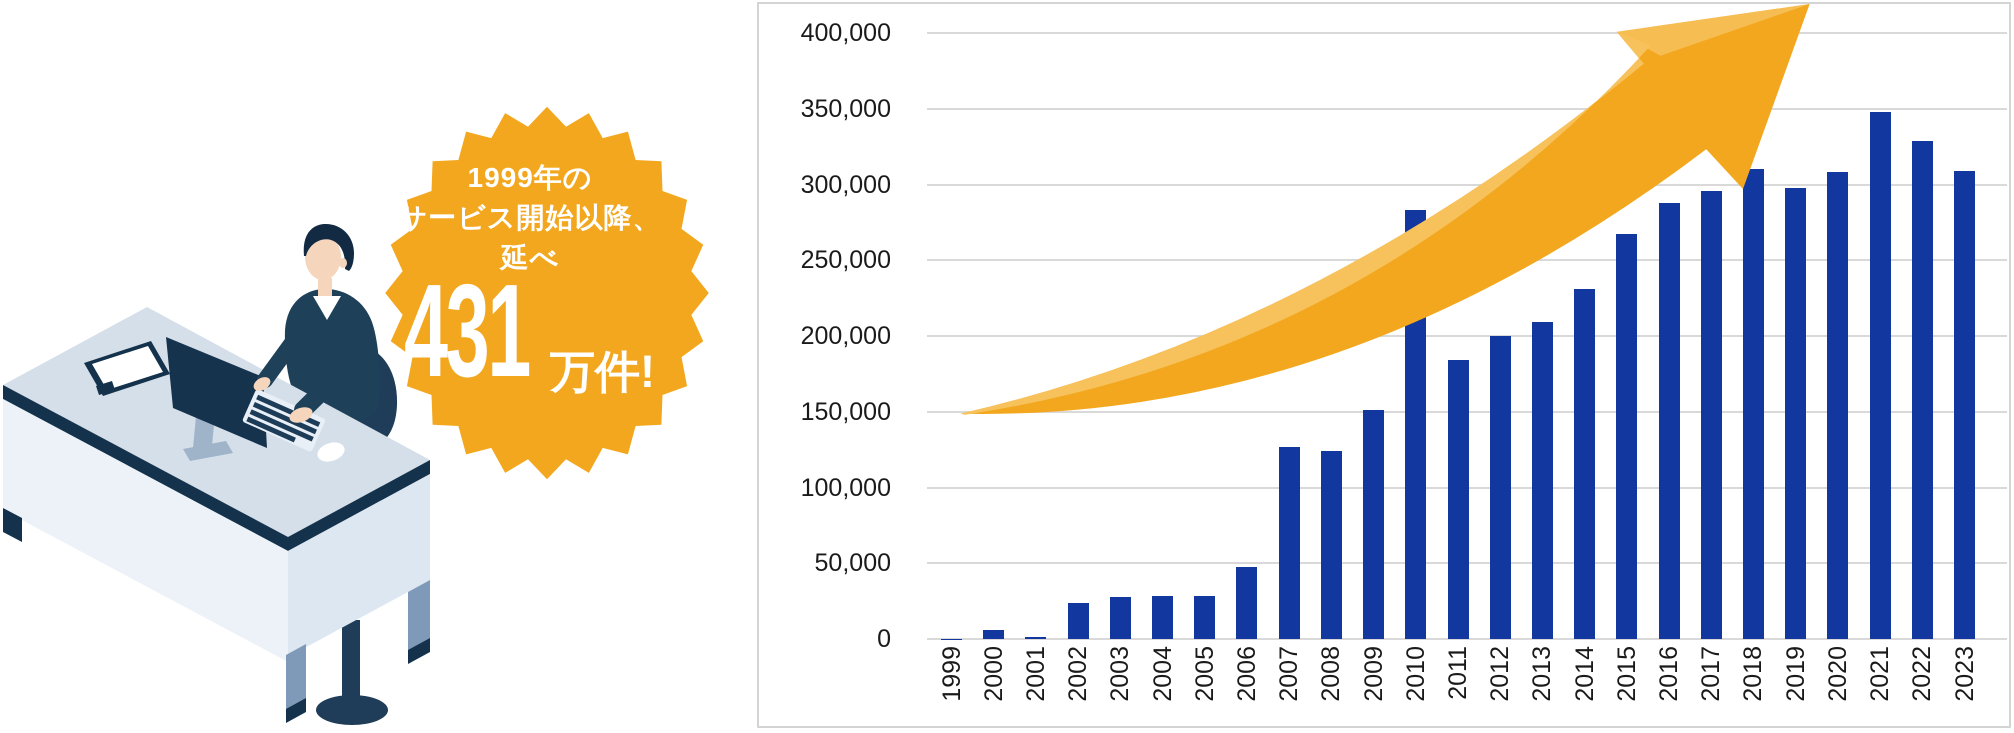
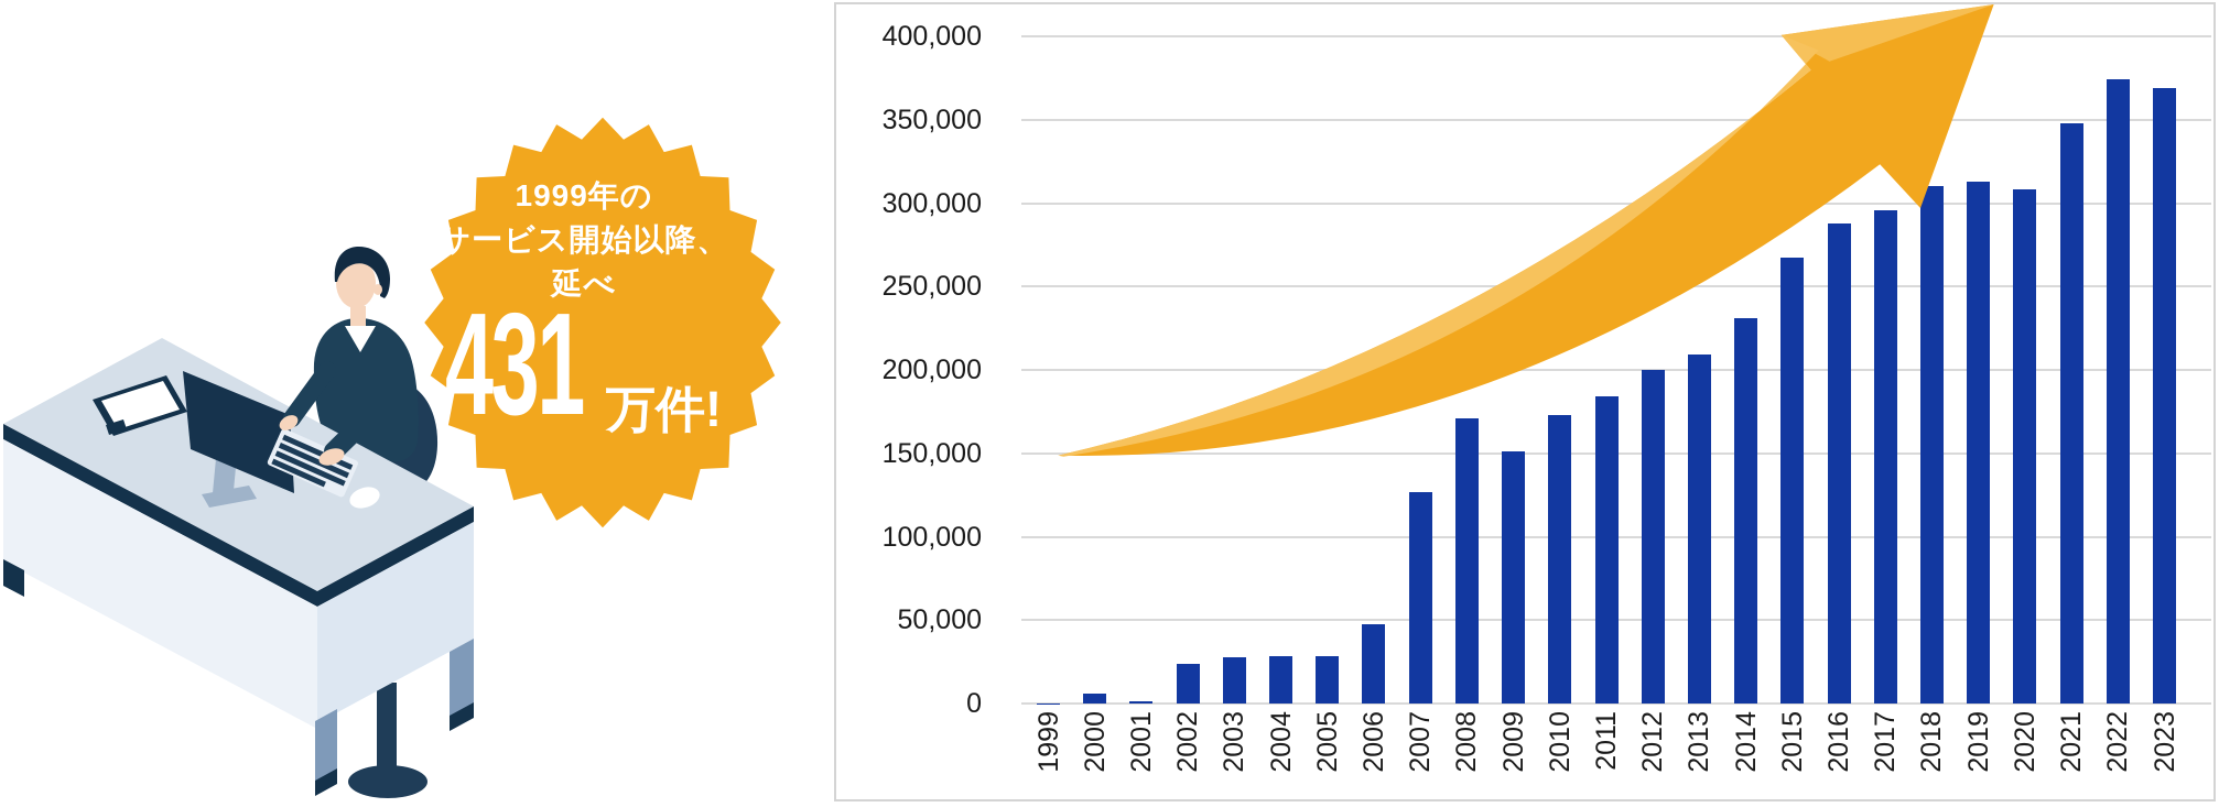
2008: 124000 -> 171000
2010: 283000 -> 173000
2019: 298000 -> 313000
2022: 329000 -> 374000
2023: 309000 -> 369000
